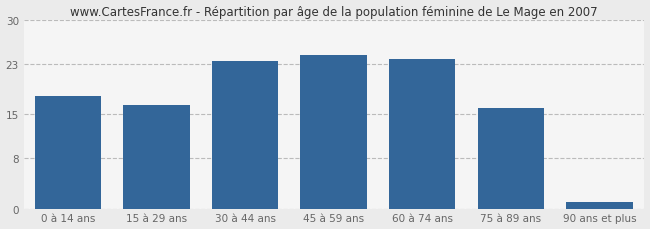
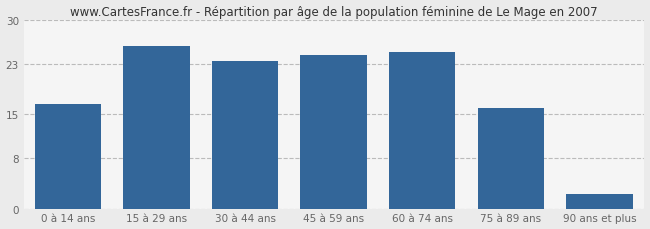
0 à 14 ans: 18.0 -> 16.6
15 à 29 ans: 16.5 -> 25.8
60 à 74 ans: 23.8 -> 25.0
90 ans et plus: 1.0 -> 2.4
